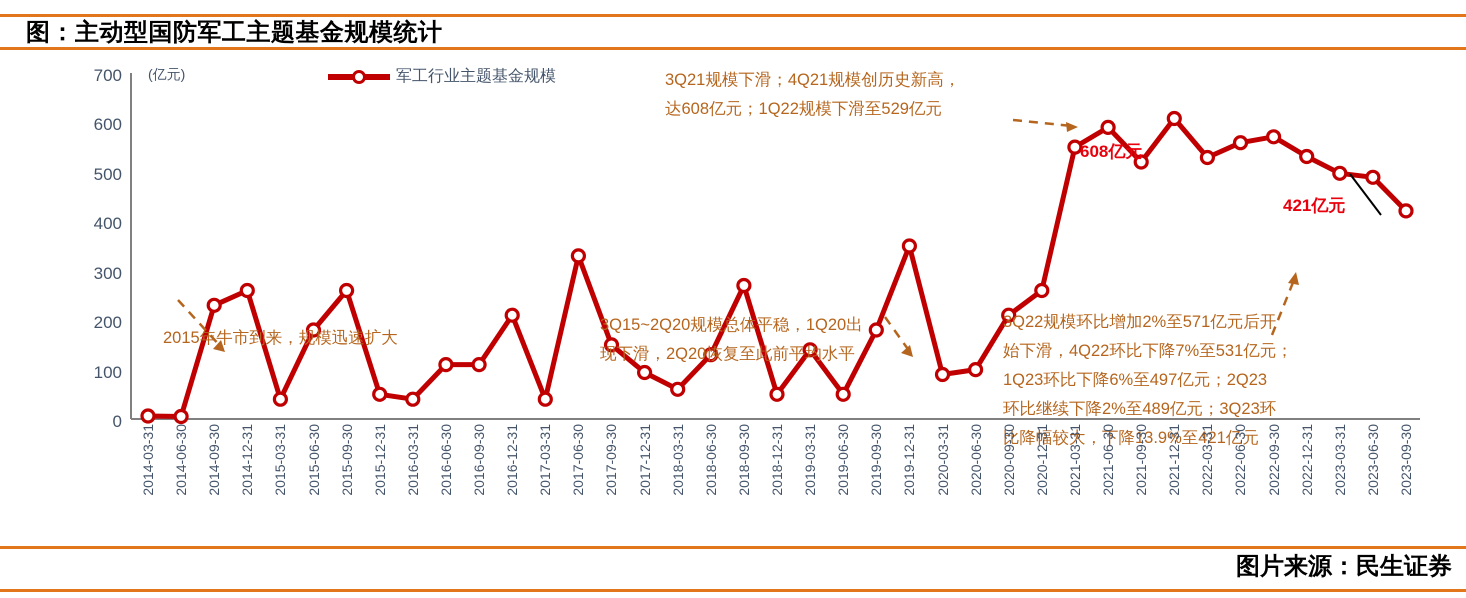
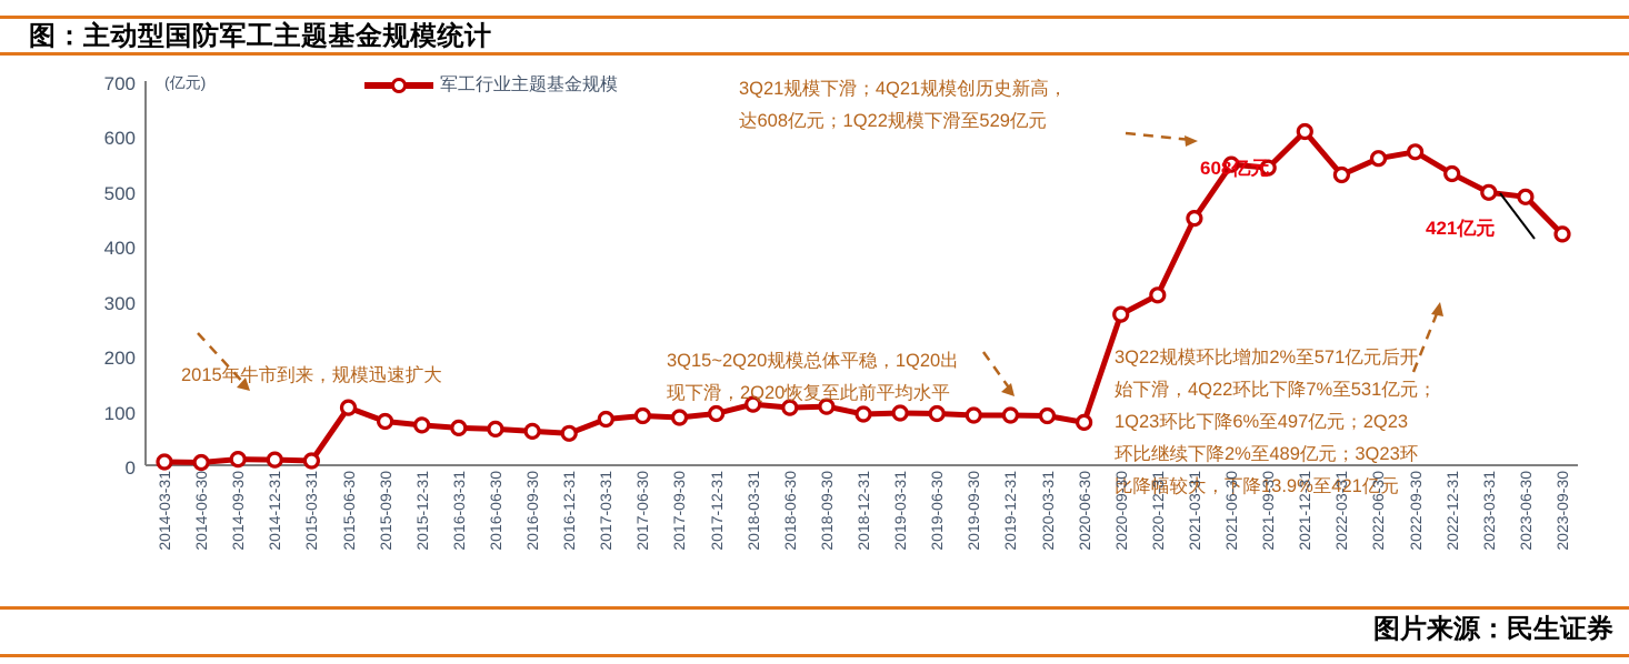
2014-09-30: 230 -> 10
2014-12-31: 260 -> 10
2015-03-31: 40 -> 10
2015-06-30: 180 -> 100
2015-09-30: 260 -> 80
2015-12-31: 50 -> 70
2016-03-31: 40 -> 70
2016-06-30: 110 -> 70
2016-09-30: 110 -> 60
2016-12-31: 210 -> 60
2017-03-31: 40 -> 80
2017-06-30: 330 -> 90
2017-09-30: 150 -> 90
2018-03-31: 60 -> 110
2018-06-30: 130 -> 100
2018-09-30: 270 -> 110
2018-12-31: 50 -> 90
2019-03-31: 140 -> 100
2019-06-30: 50 -> 90
2019-09-30: 180 -> 90
2019-12-31: 350 -> 90
2020-06-30: 100 -> 80
2020-09-30: 210 -> 280
2020-12-31: 260 -> 310
2021-03-31: 550 -> 450
2021-06-30: 590 -> 550
2021-09-30: 520 -> 540
